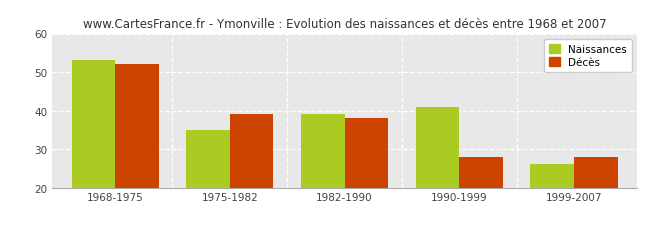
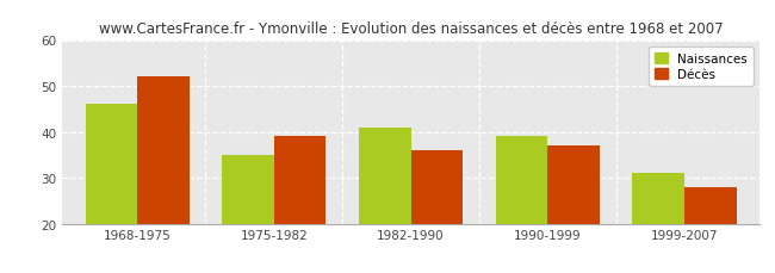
Naissances/1968-1975: 53 -> 46
Naissances/1982-1990: 39 -> 41
Décès/1982-1990: 38 -> 36
Naissances/1990-1999: 41 -> 39
Décès/1990-1999: 28 -> 37
Naissances/1999-2007: 26 -> 31
